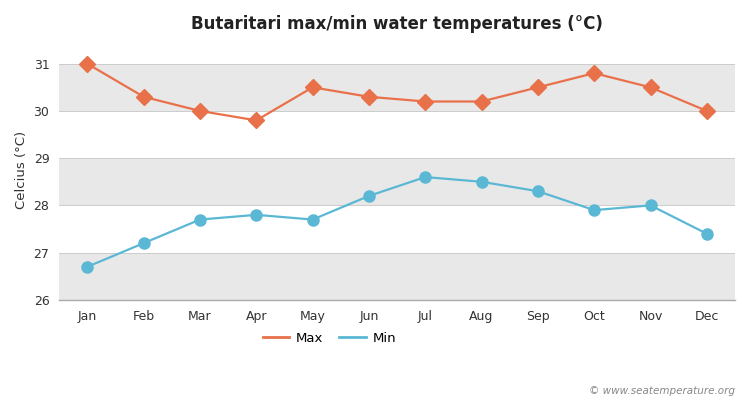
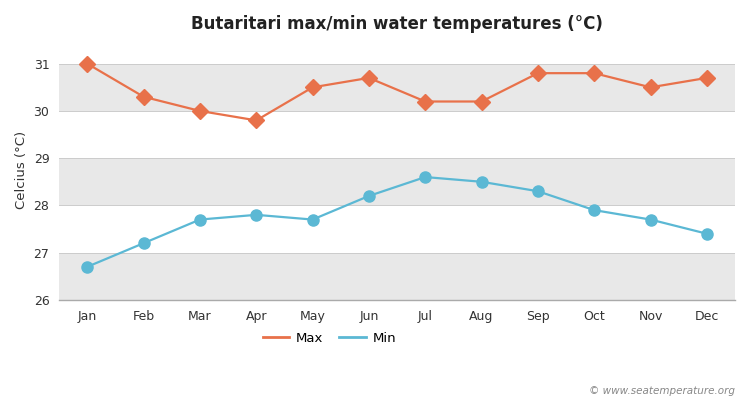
Max/Jun: 30.3 -> 30.7
Max/Sep: 30.5 -> 30.8
Min/Nov: 28.0 -> 27.7
Max/Dec: 30.0 -> 30.7
